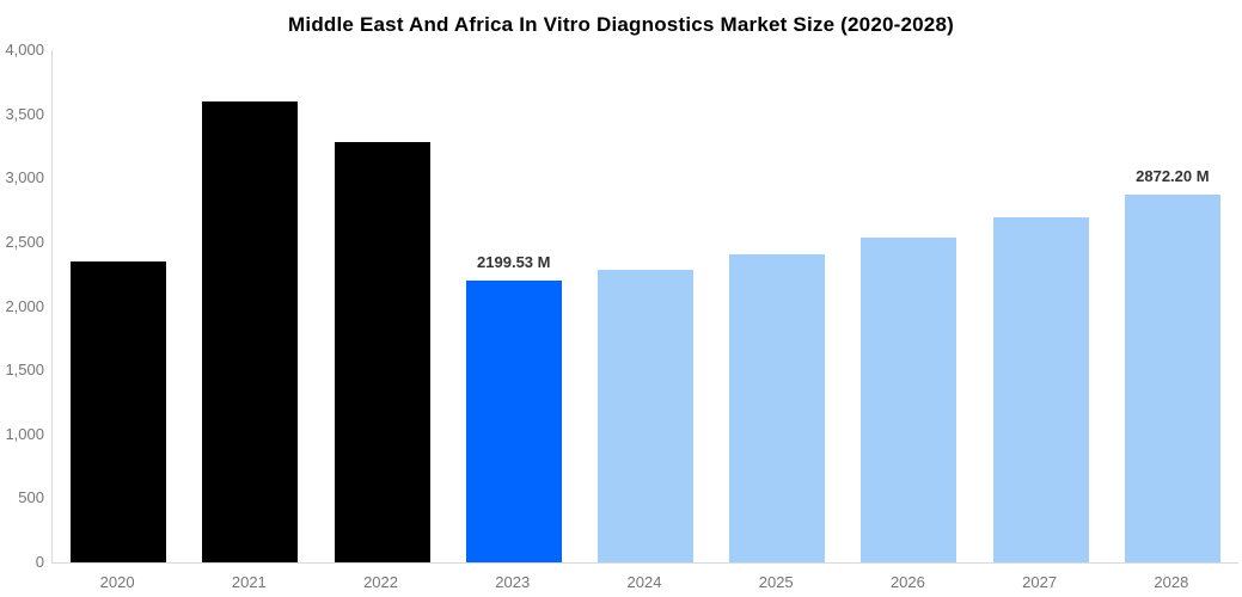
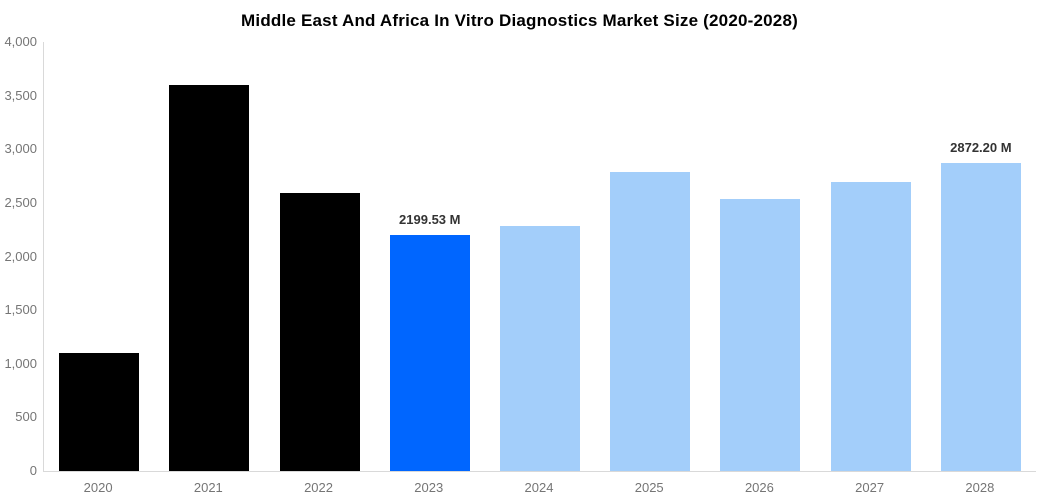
2020: 2350 -> 1100
2022: 3280 -> 2590
2025: 2410 -> 2790
